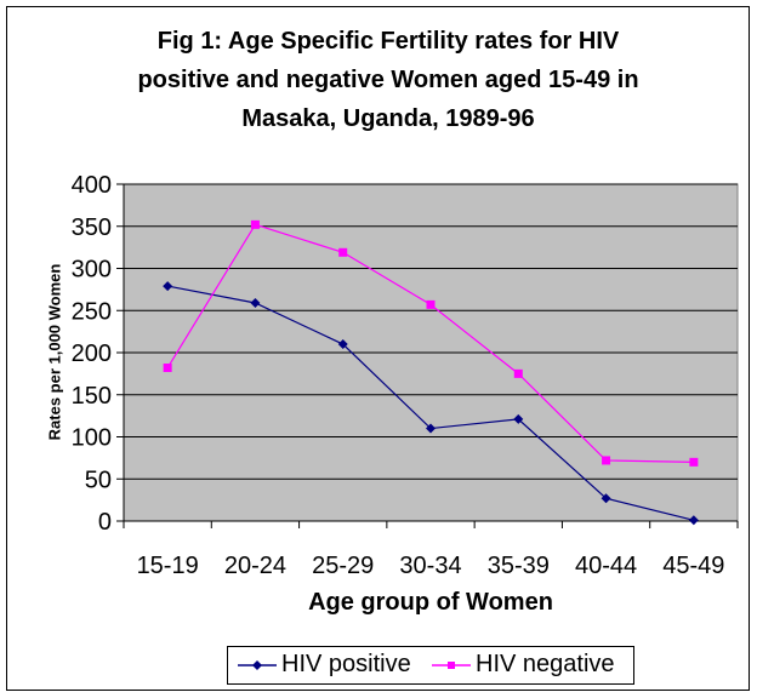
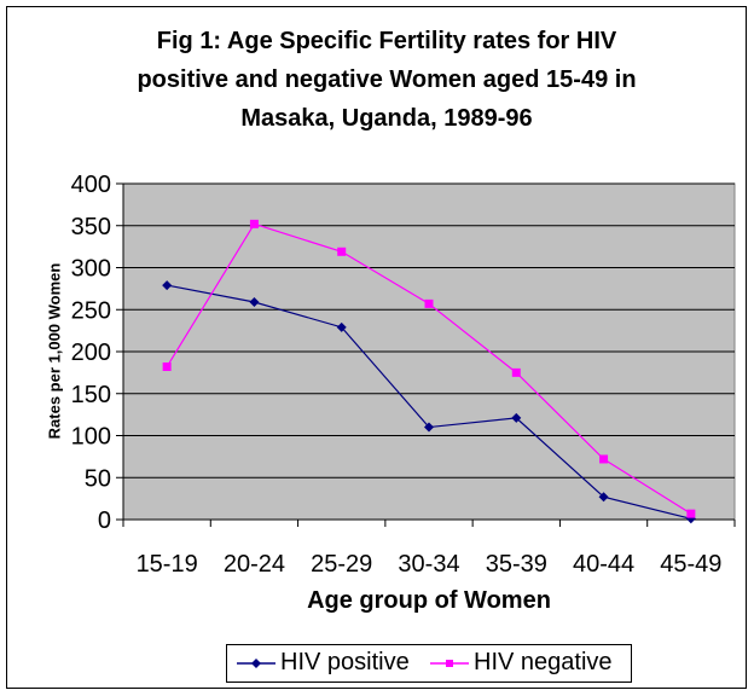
HIV positive/25-29: 210 -> 230
HIV negative/45-49: 70 -> 10
